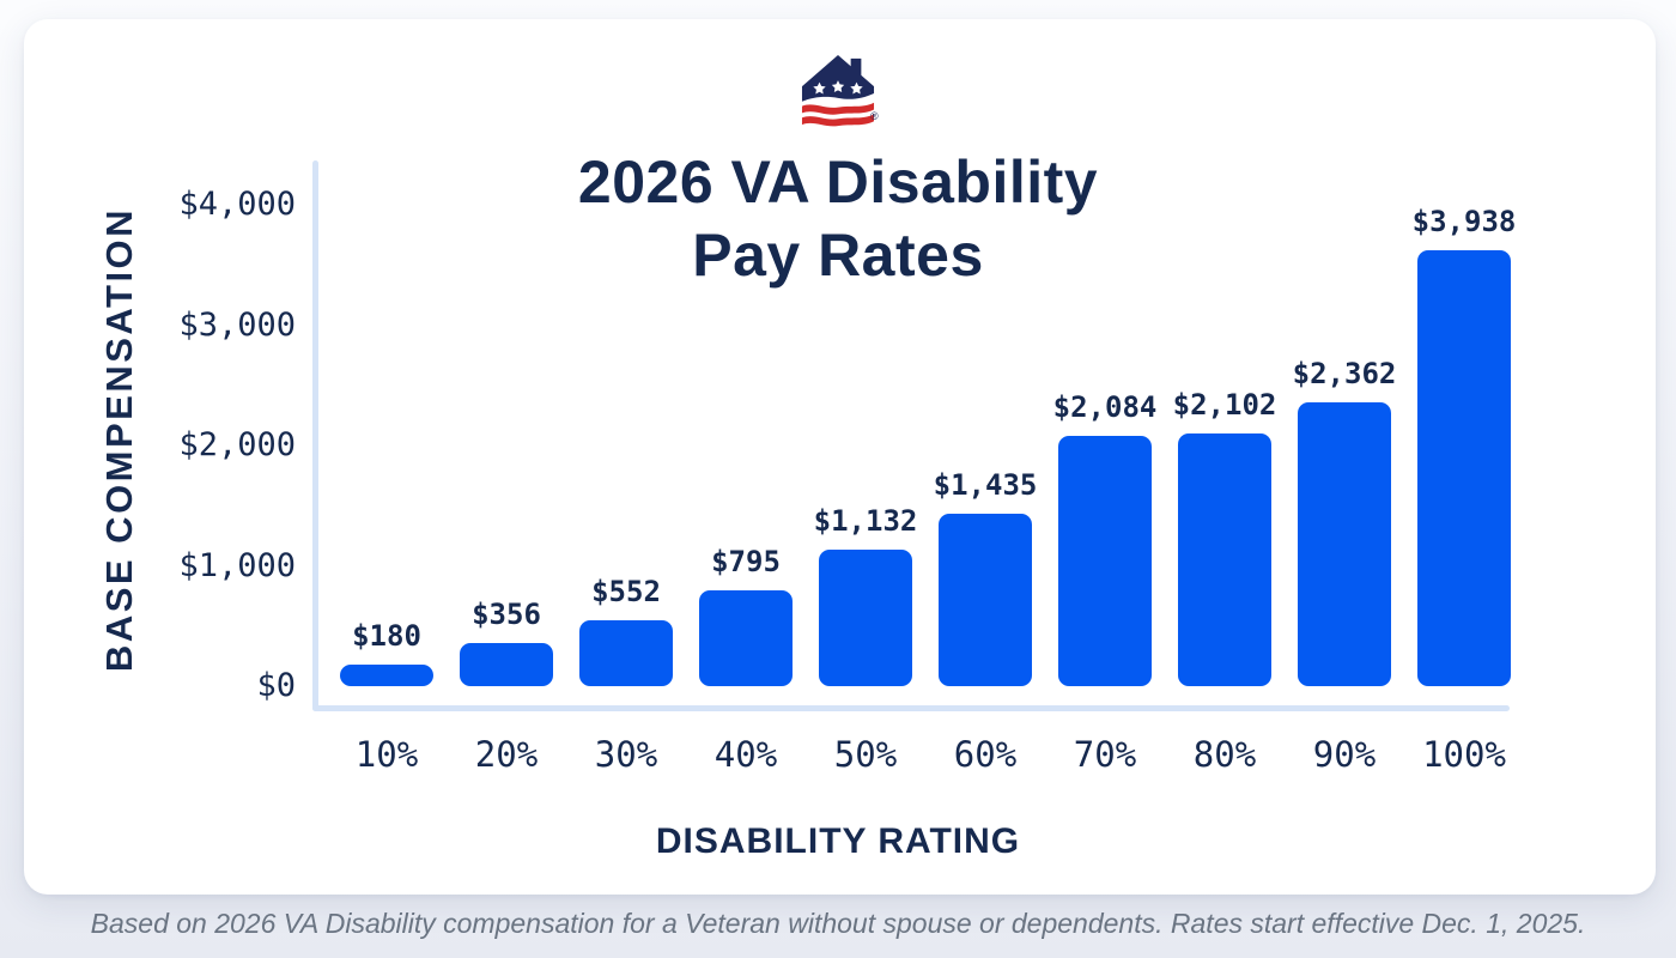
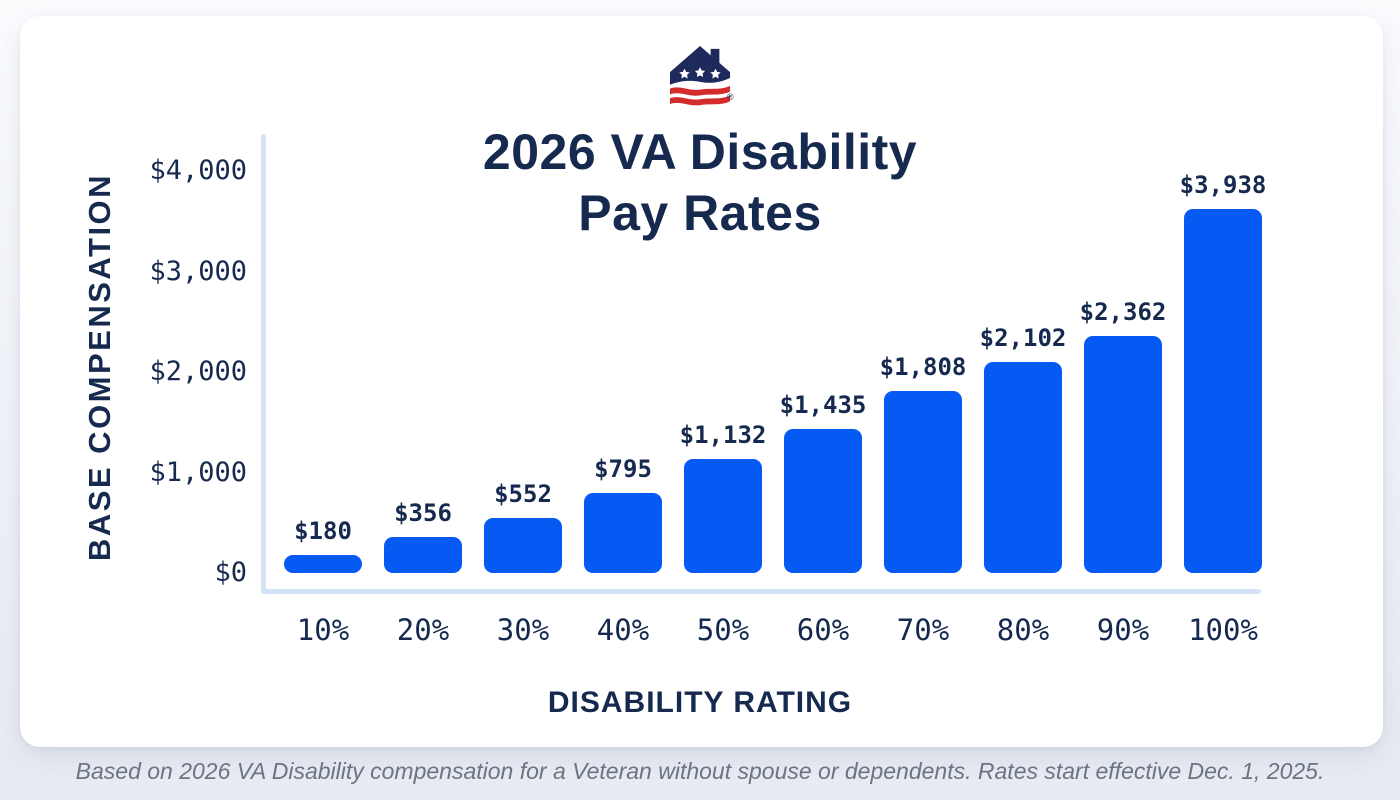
70%: $2,084 -> $1,808
